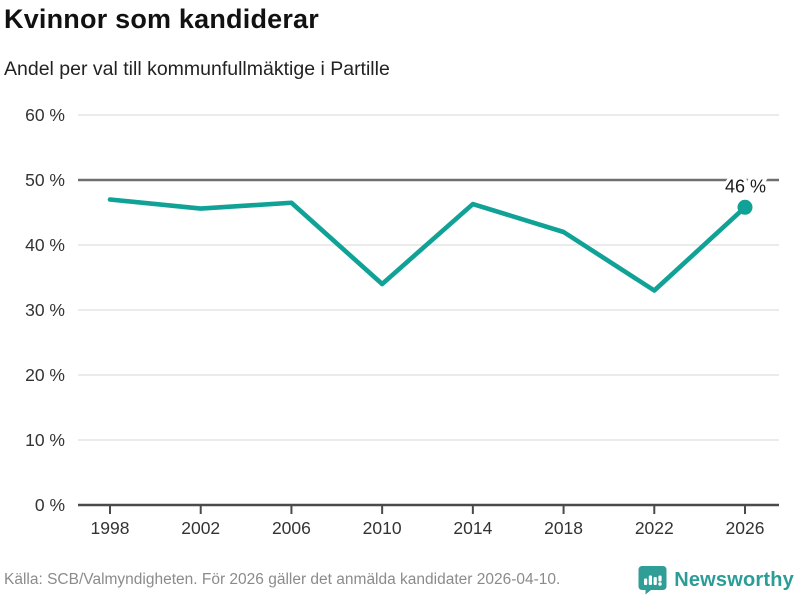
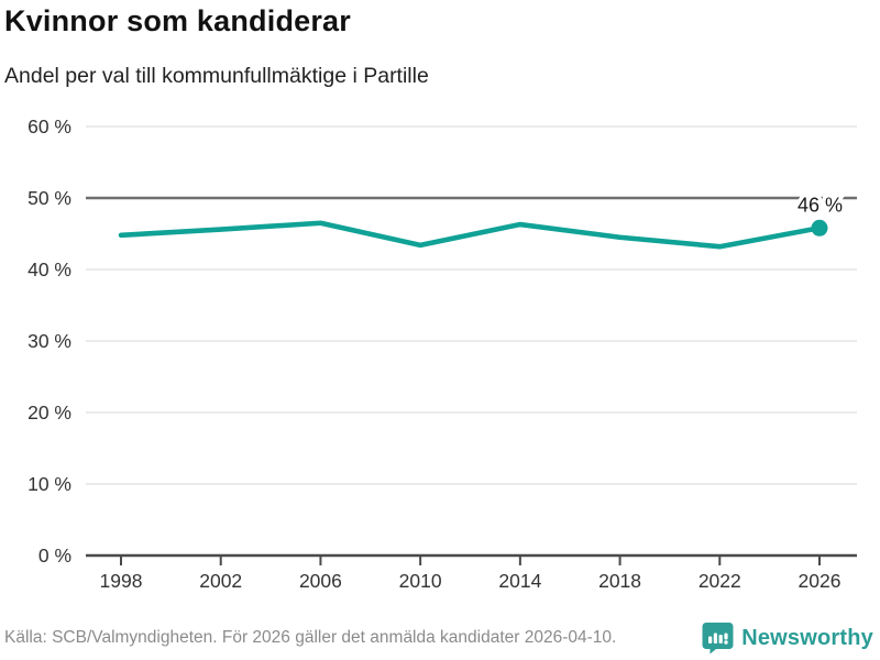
1998: 47% -> 45%
2010: 34% -> 43%
2018: 42% -> 44%
2022: 33% -> 43%
